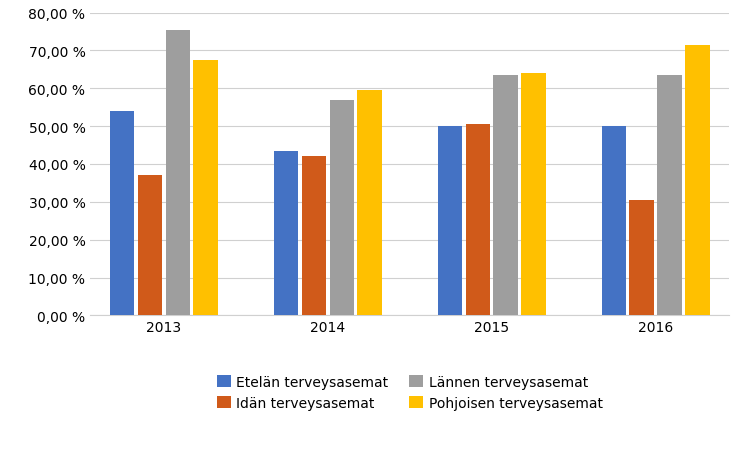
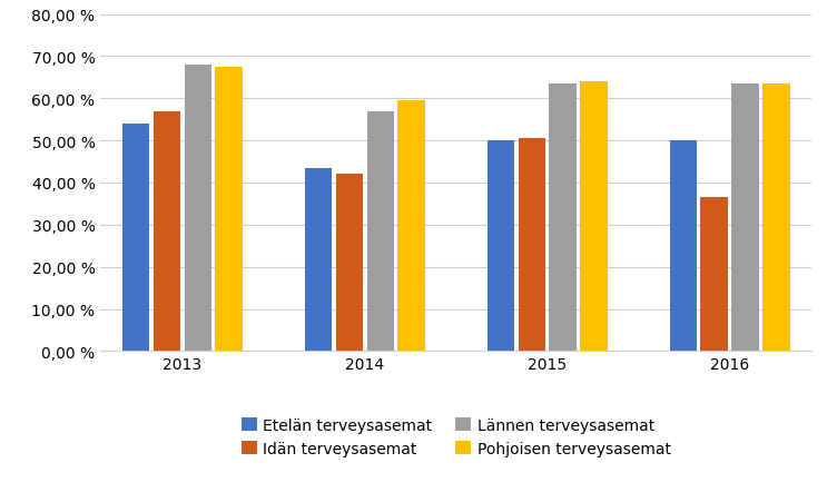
Idän terveysasemat/2013: 37,0 % -> 57,0 %
Lännen terveysasemat/2013: 75,5 % -> 68,0 %
Idän terveysasemat/2016: 30,5 % -> 36,5 %
Pohjoisen terveysasemat/2016: 71,5 % -> 63,5 %
